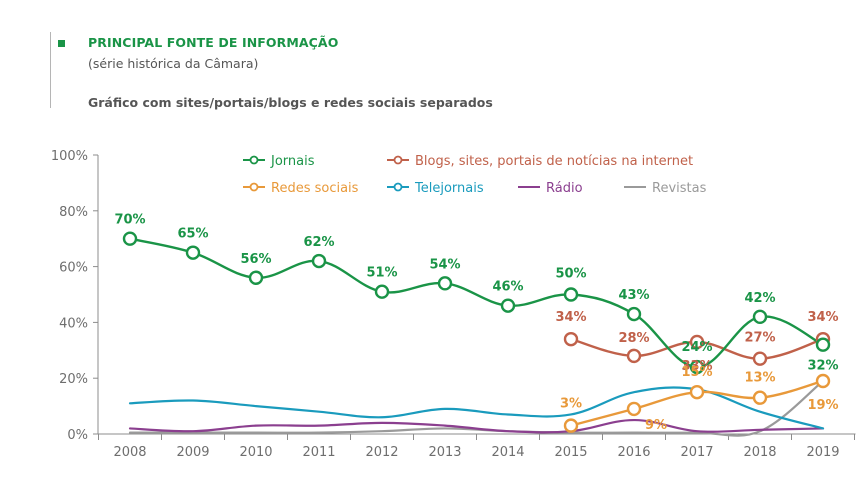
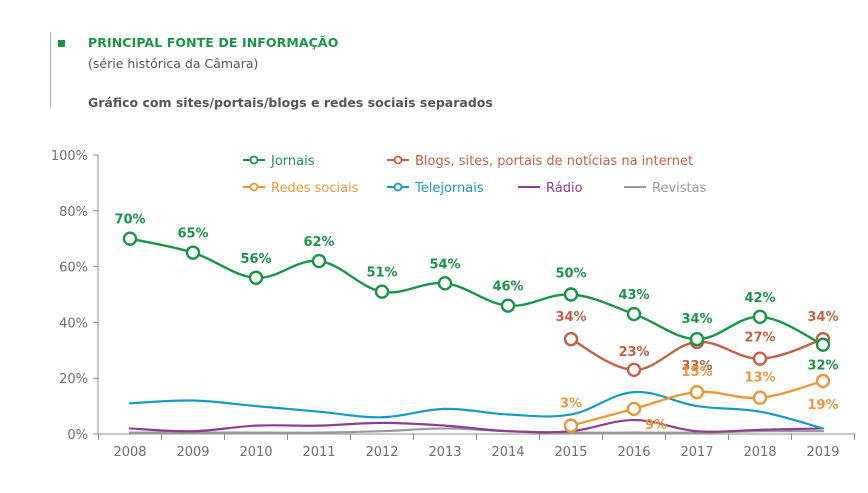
Blogs, sites, portais de notícias na internet/2016: 28% -> 23%
Jornais/2017: 24% -> 34%
Telejornais/2017: 16% -> 10%
Revistas/2019: 19% -> 1%
